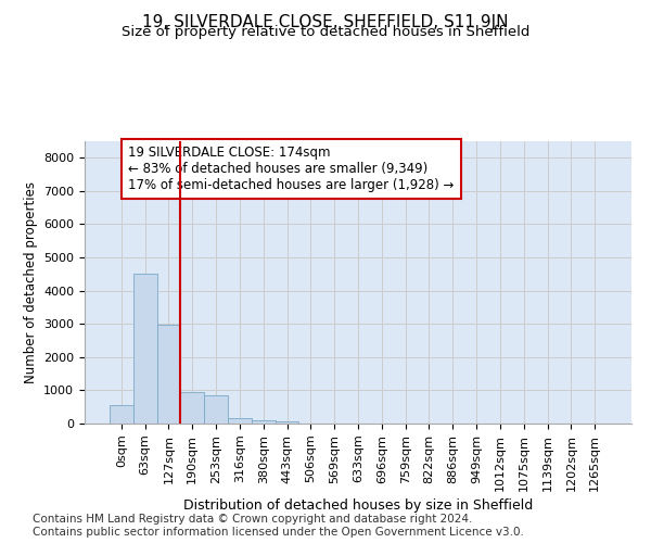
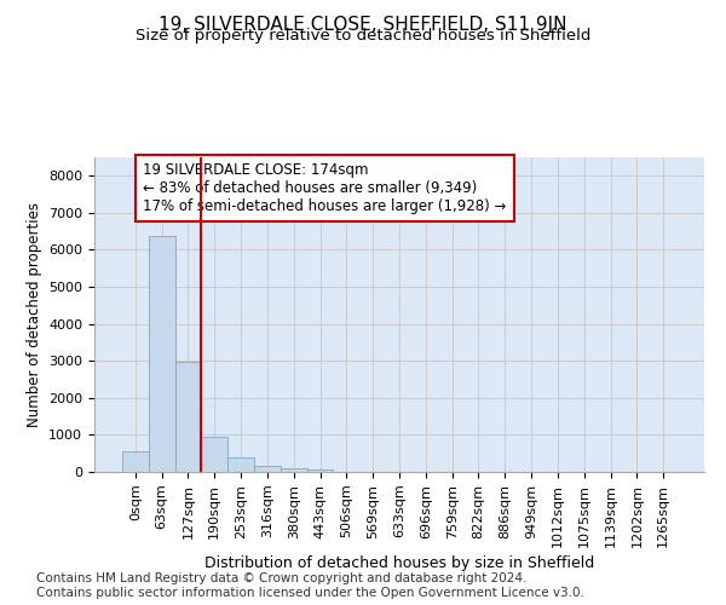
63sqm: 4500 -> 6380
253sqm: 850 -> 380
